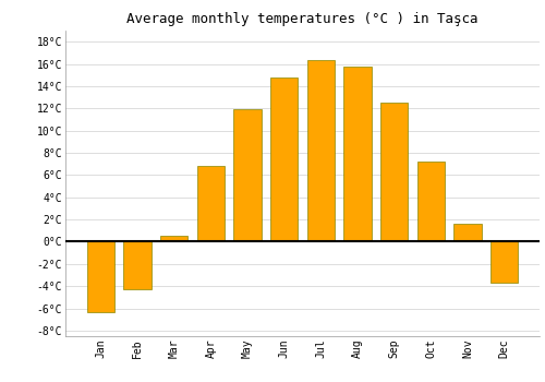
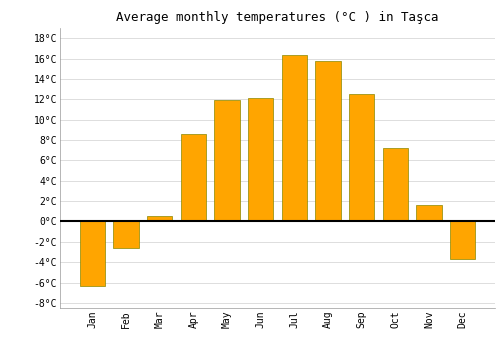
Feb: -4.3°C -> -2.6°C
Apr: 6.8°C -> 8.6°C
Jun: 14.8°C -> 12.1°C
